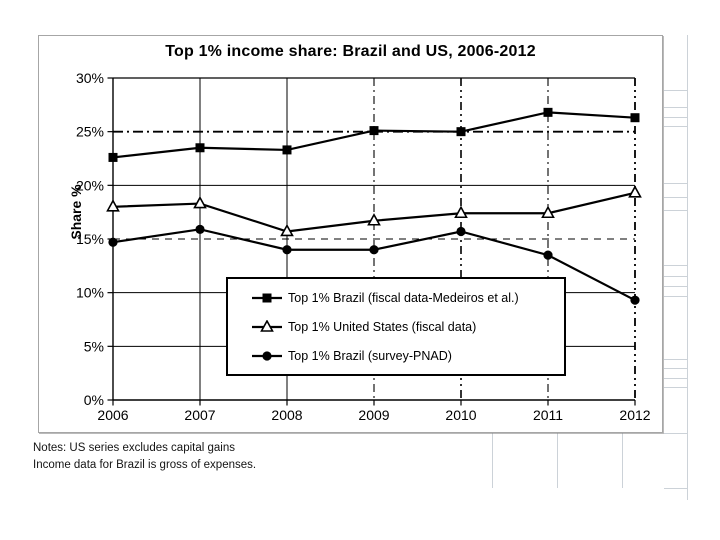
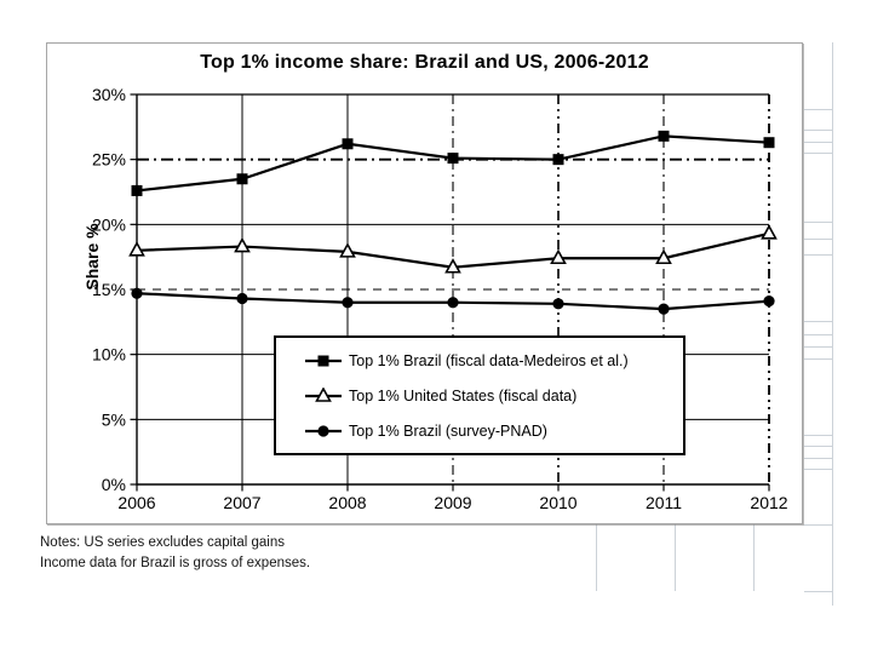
Top 1% Brazil (survey-PNAD)/2007: 15.9% -> 14.3%
Top 1% Brazil (fiscal data-Medeiros et al.)/2008: 23.3% -> 26.2%
Top 1% United States (fiscal data)/2008: 15.7% -> 17.9%
Top 1% Brazil (survey-PNAD)/2010: 15.7% -> 13.9%
Top 1% Brazil (survey-PNAD)/2012: 9.3% -> 14.1%
